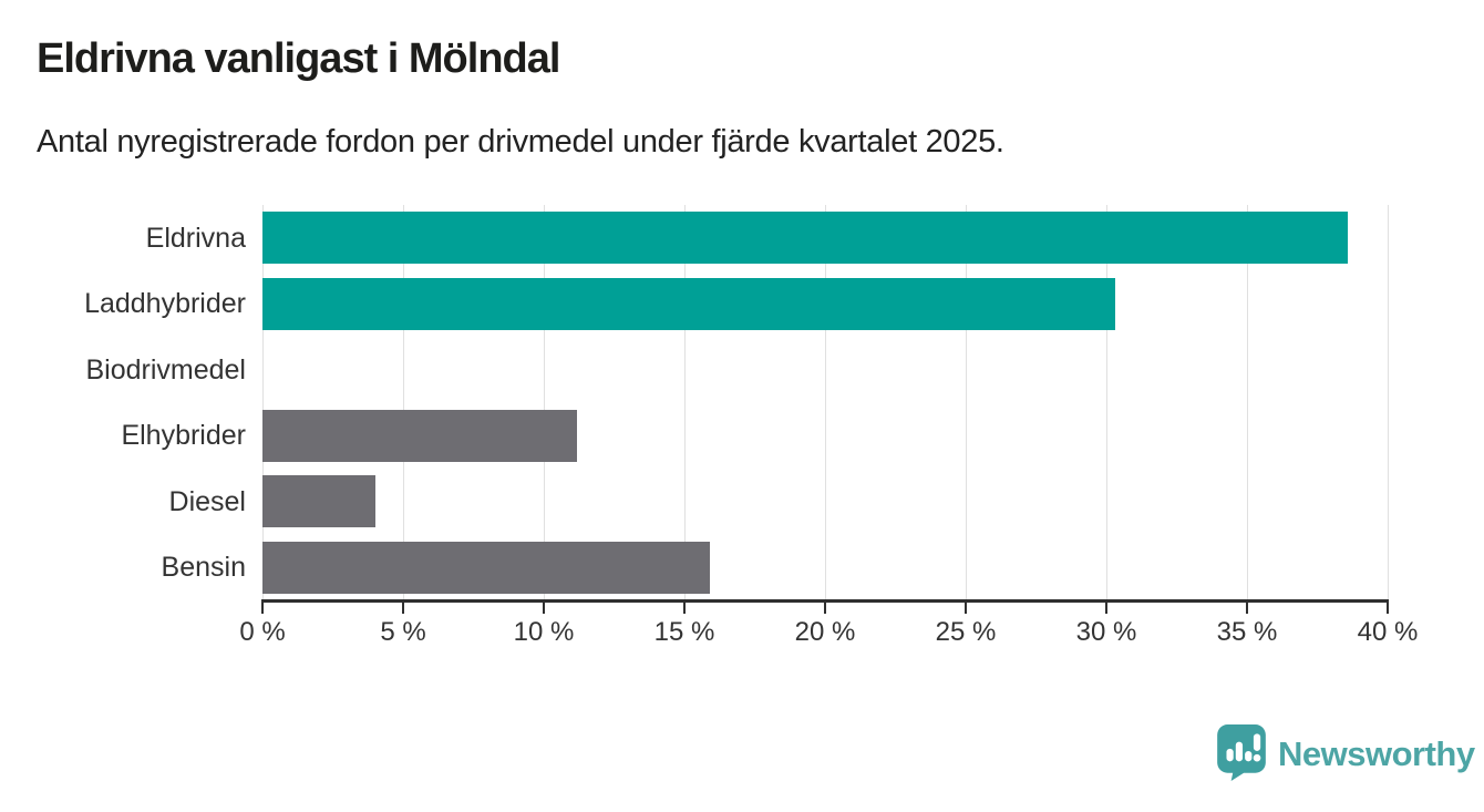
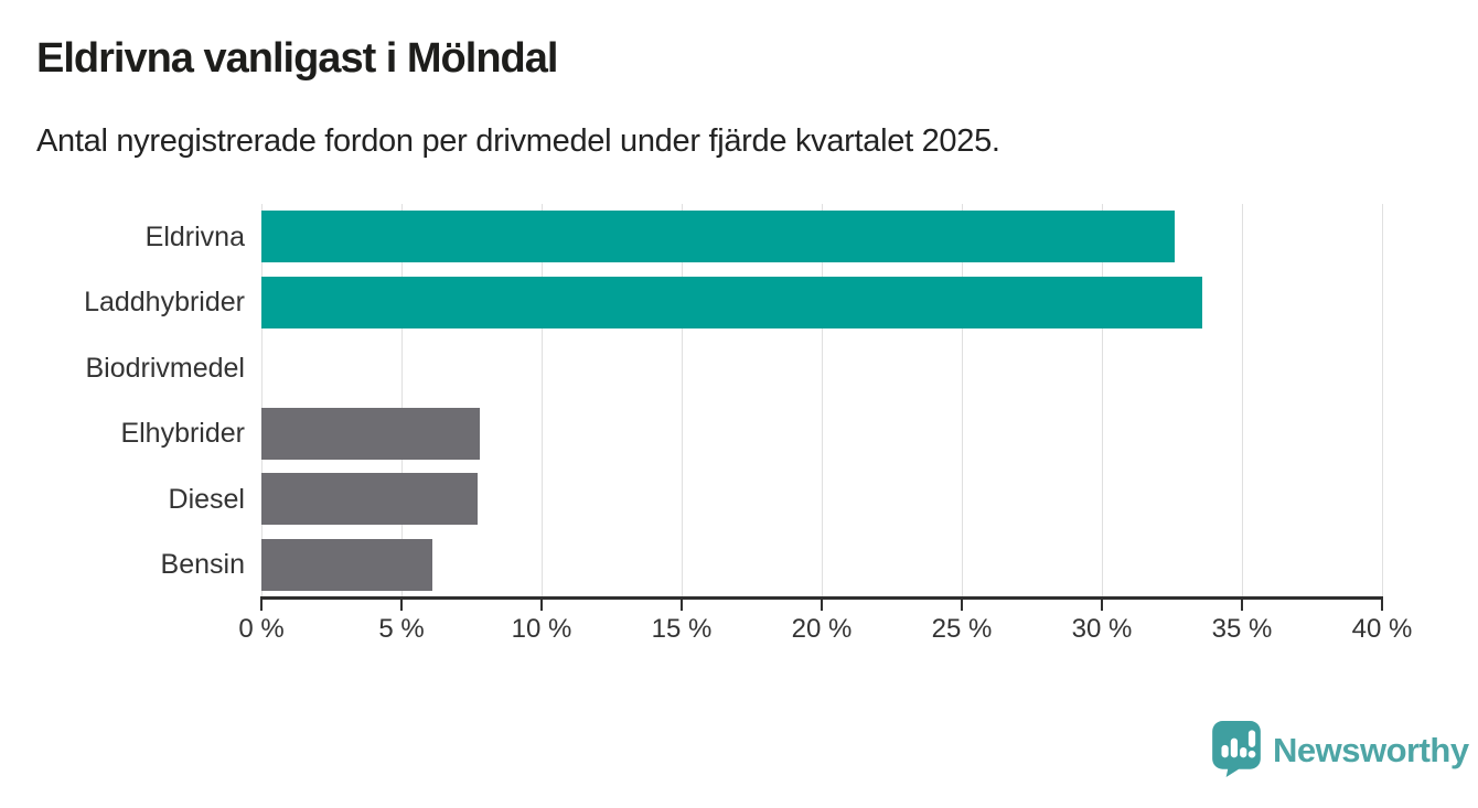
Eldrivna: 38.6% -> 32.6%
Laddhybrider: 30.3% -> 33.6%
Elhybrider: 11.2% -> 7.8%
Diesel: 4.0% -> 7.7%
Bensin: 15.9% -> 6.1%
